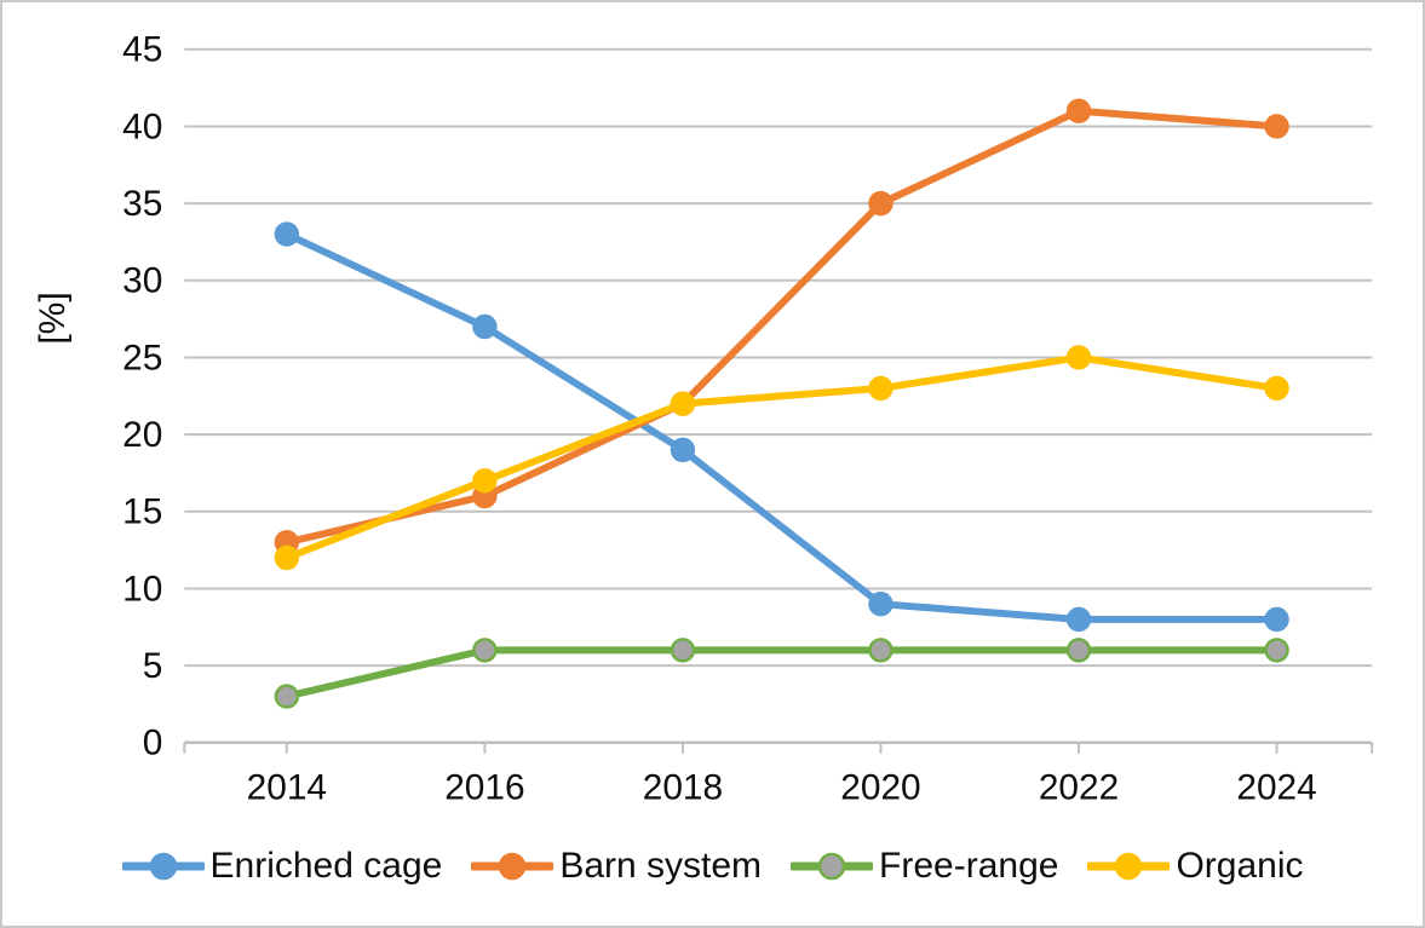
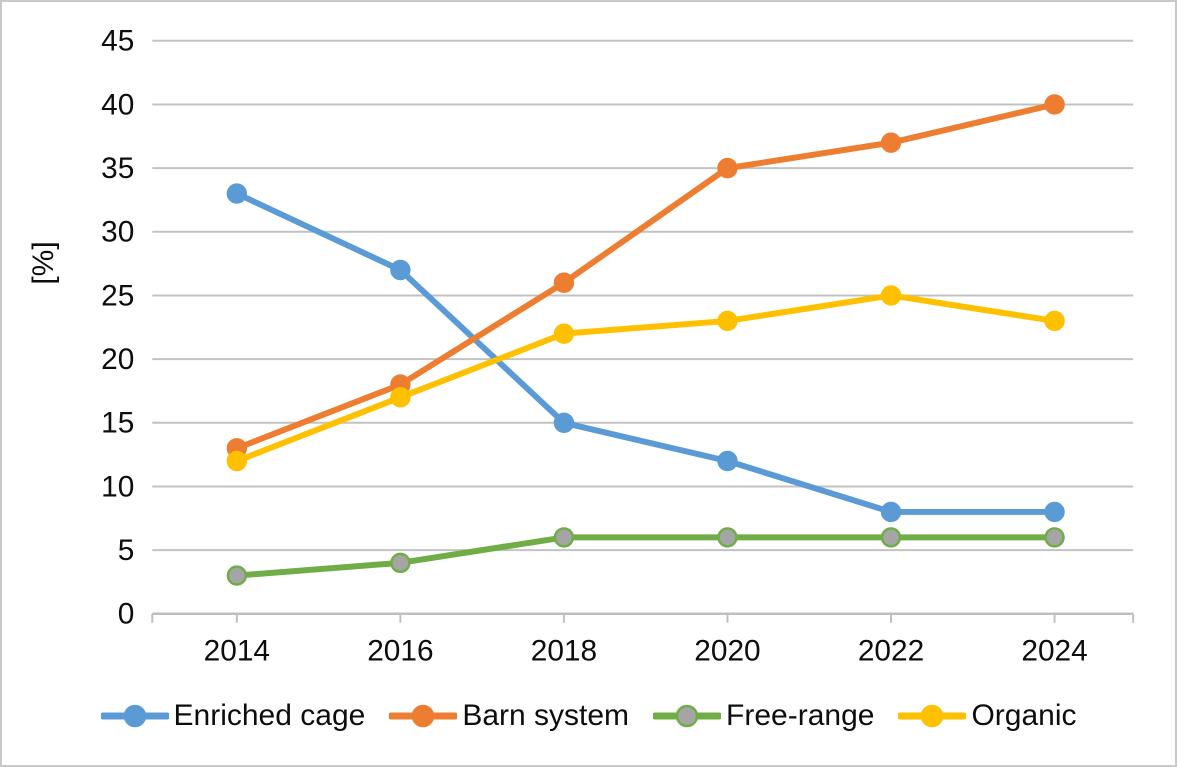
Barn system/2016: 16 -> 18
Free-range/2016: 6 -> 4
Enriched cage/2018: 19 -> 15
Barn system/2018: 22 -> 26
Enriched cage/2020: 9 -> 12
Barn system/2022: 41 -> 37
